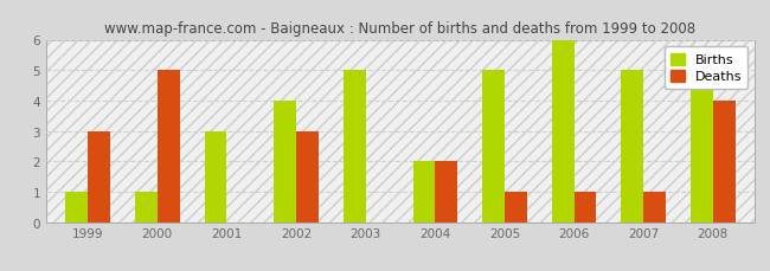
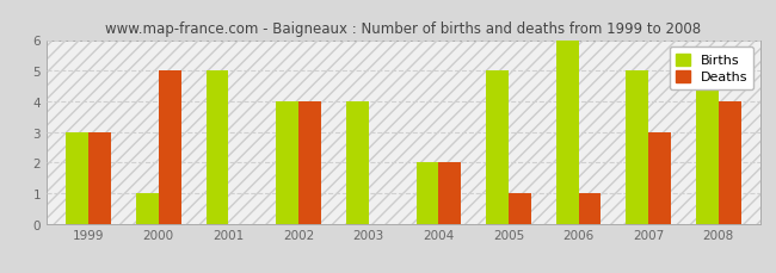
Births/1999: 1 -> 3
Births/2001: 3 -> 5
Deaths/2002: 3 -> 4
Births/2003: 5 -> 4
Deaths/2007: 1 -> 3
